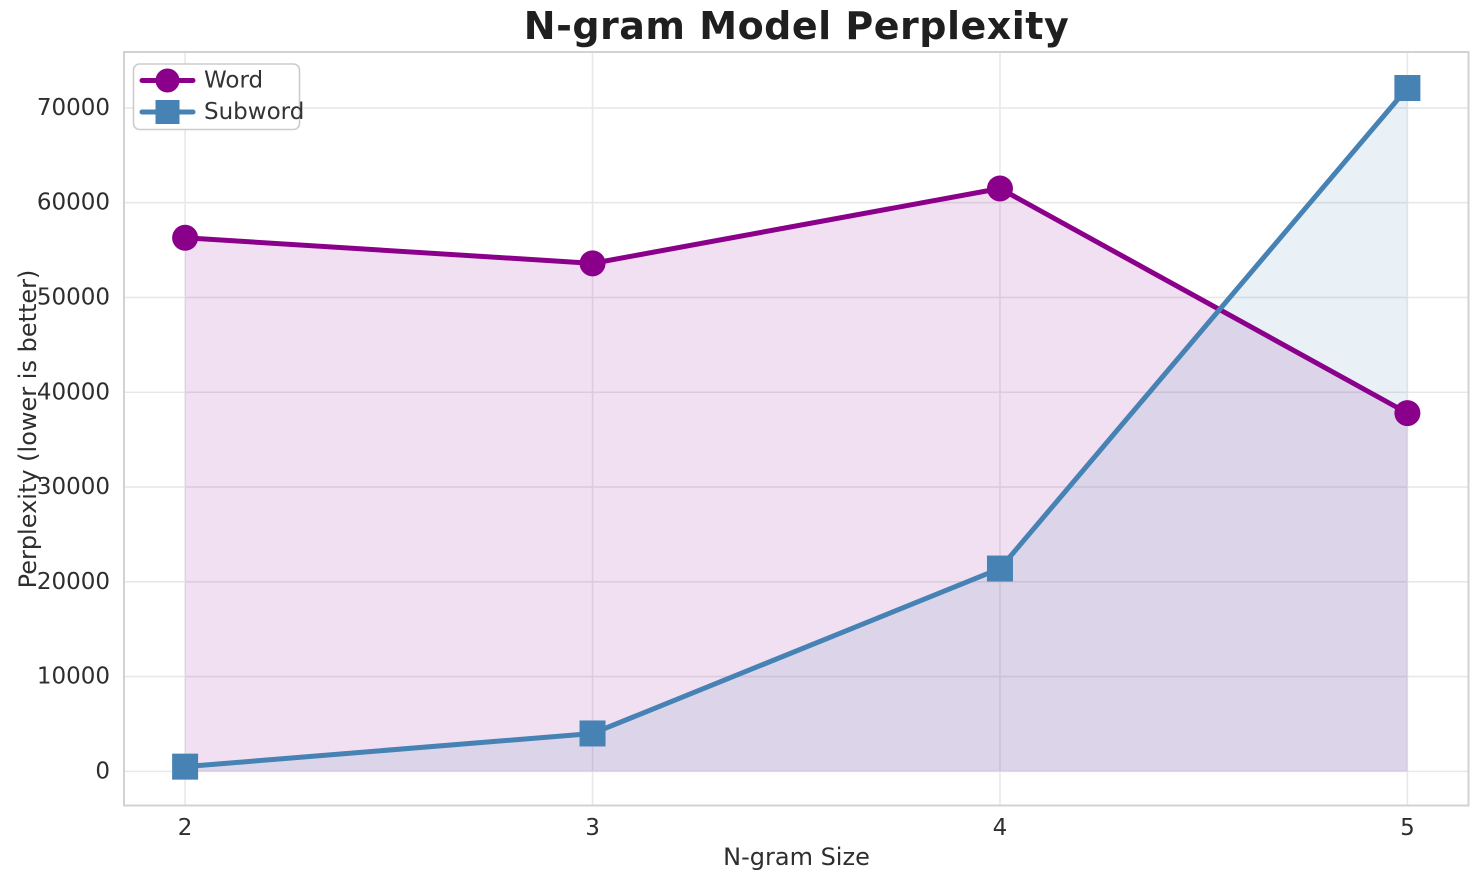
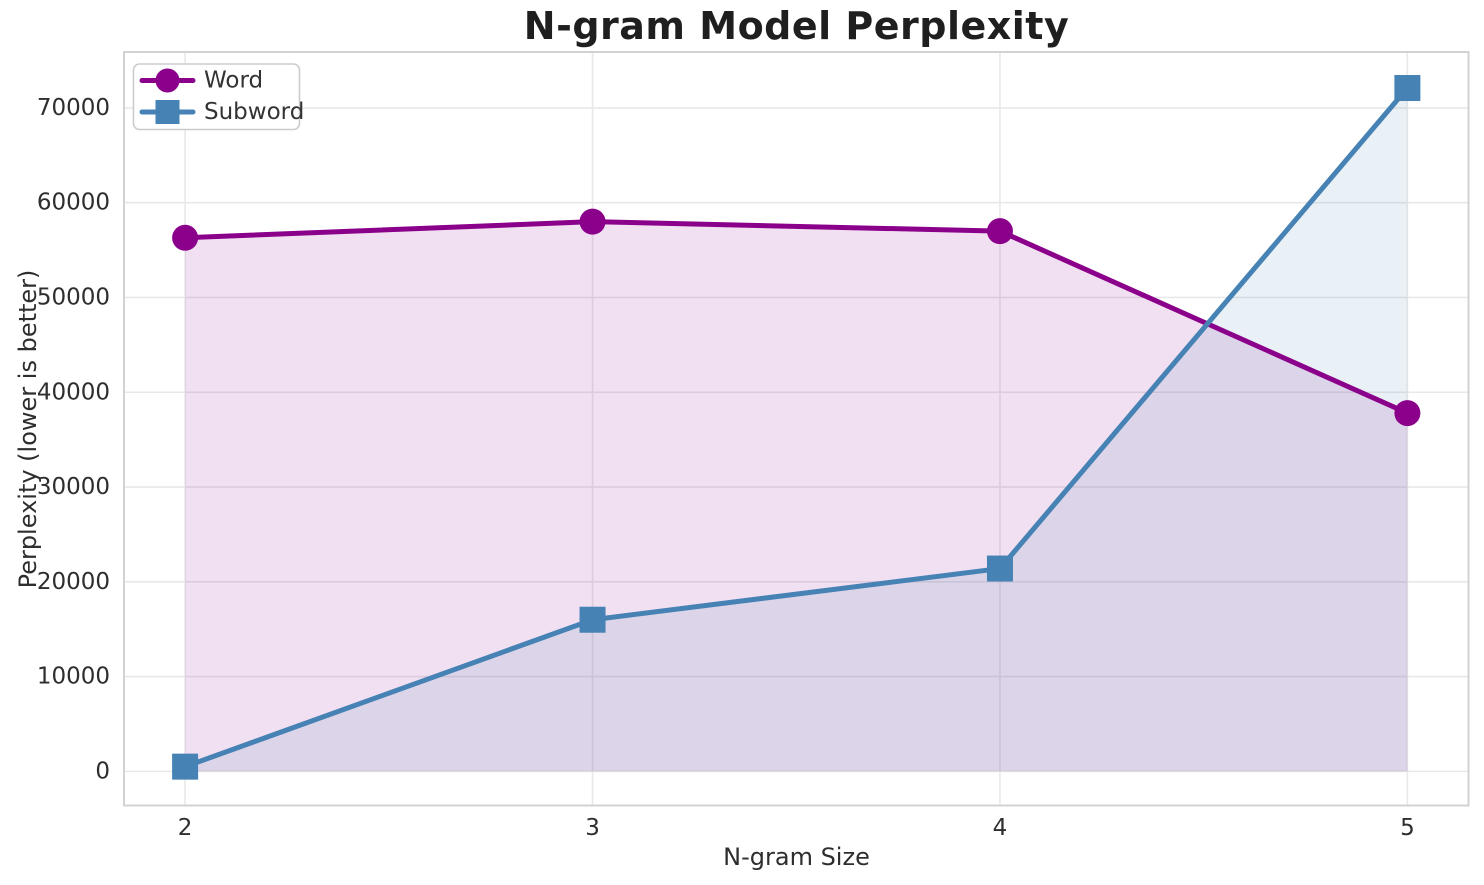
Word/3: 54000 -> 58000
Subword/3: 4000 -> 16000
Word/4: 62000 -> 57000
